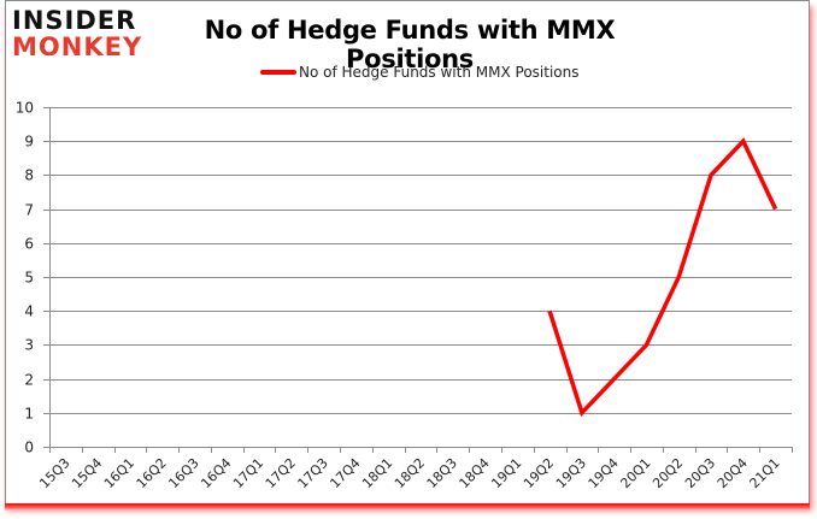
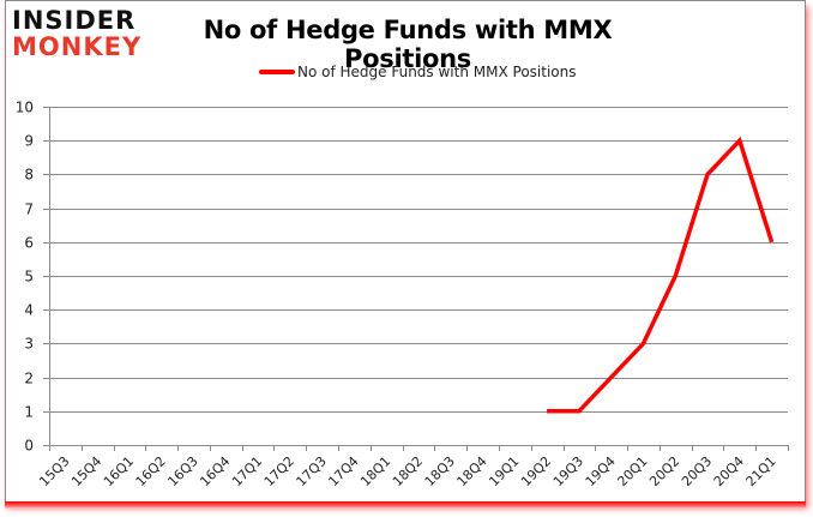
19Q2: 4 -> 1
21Q1: 7 -> 6
